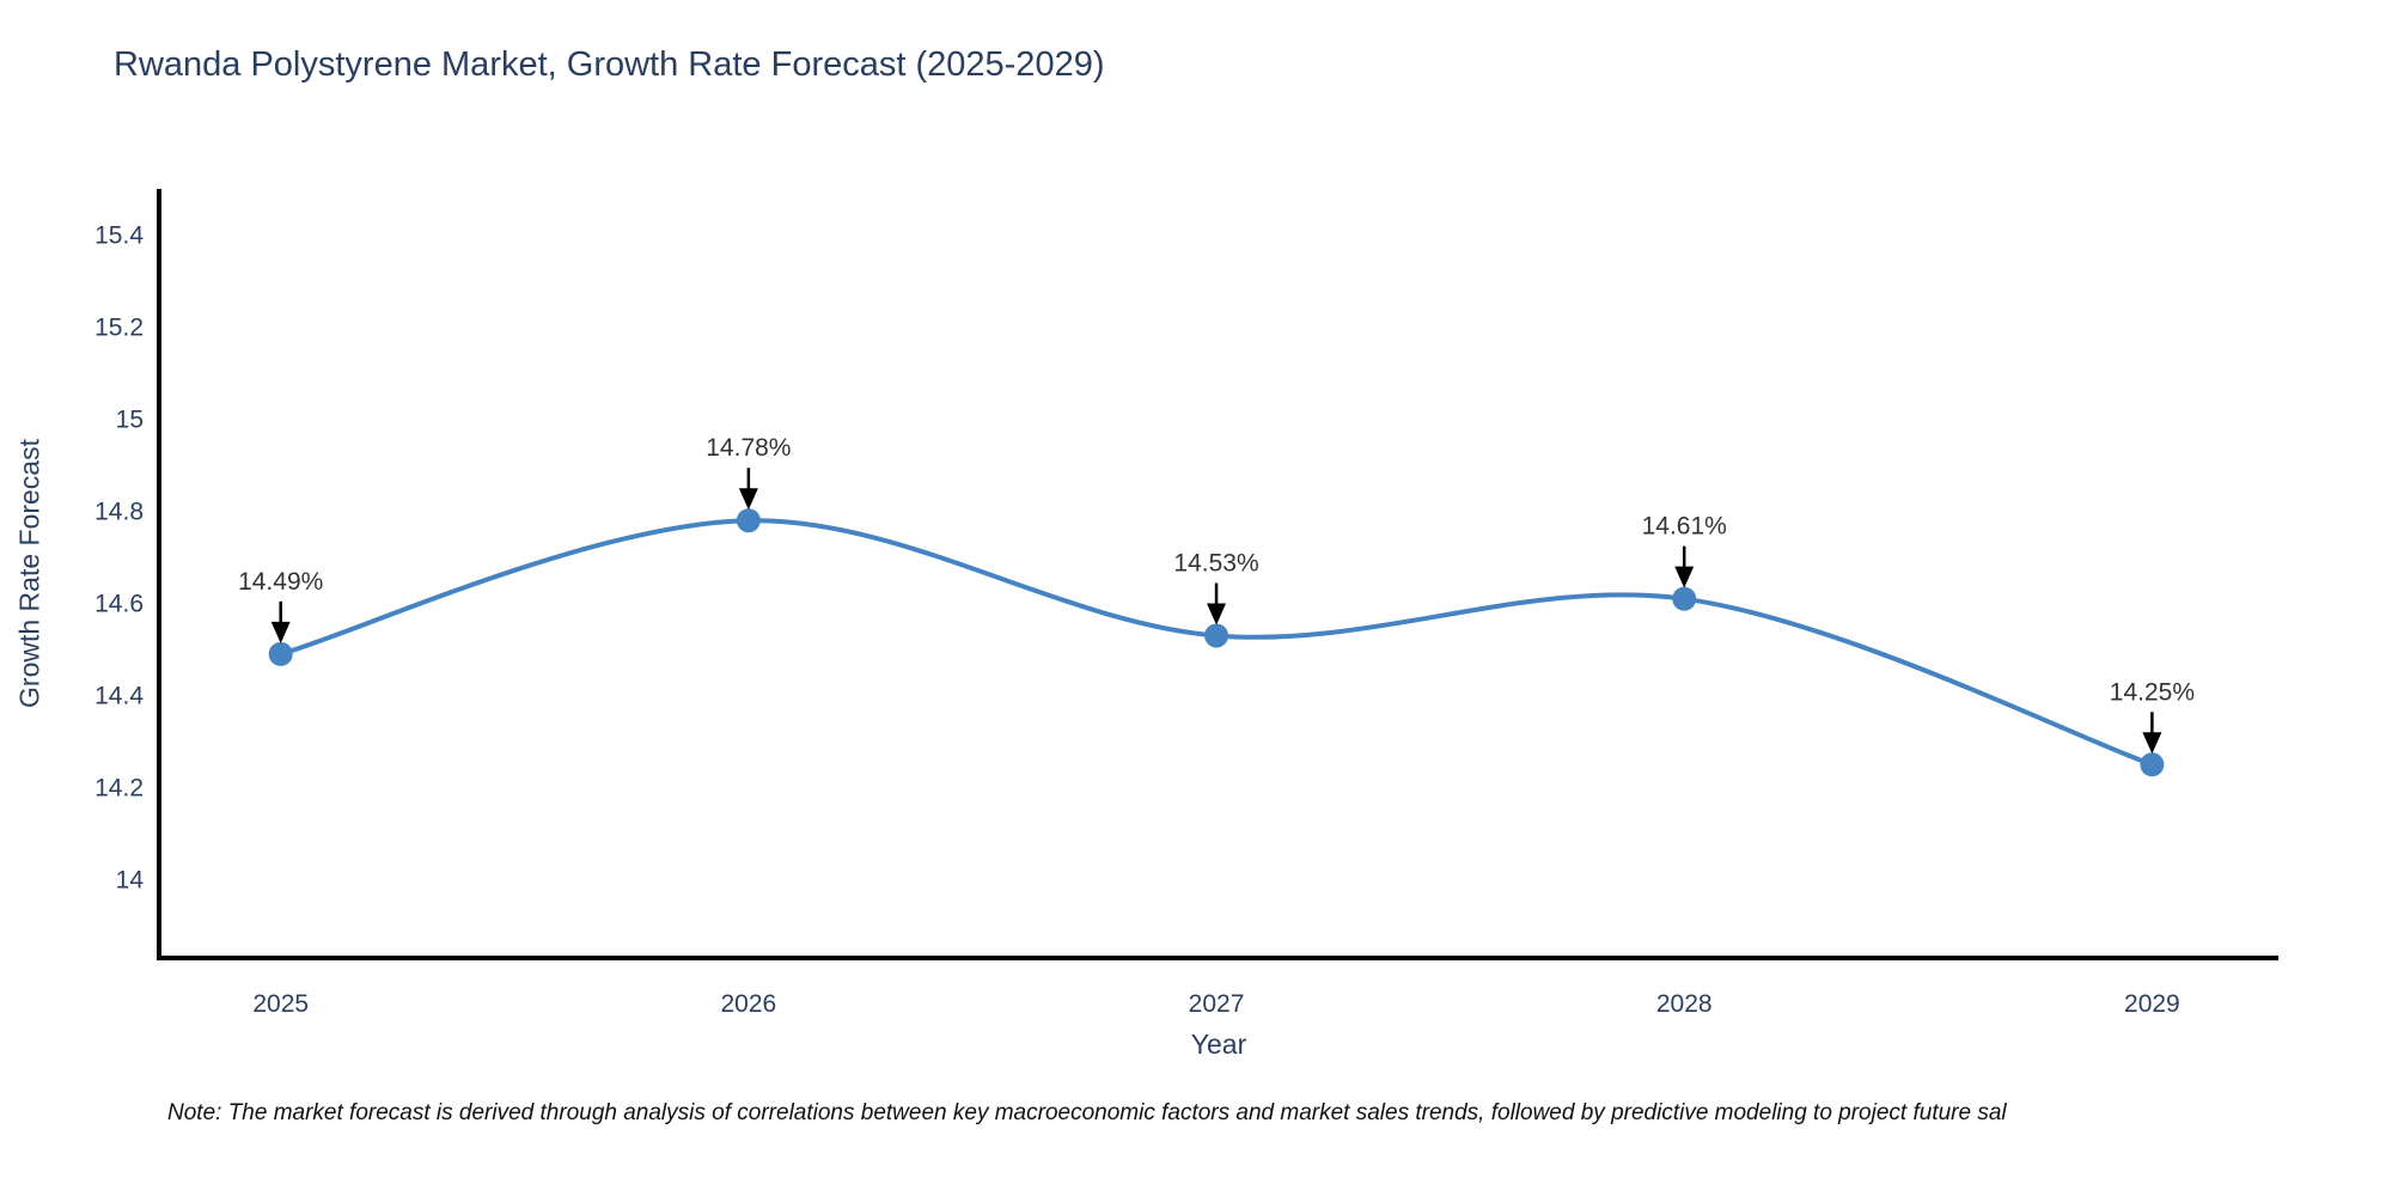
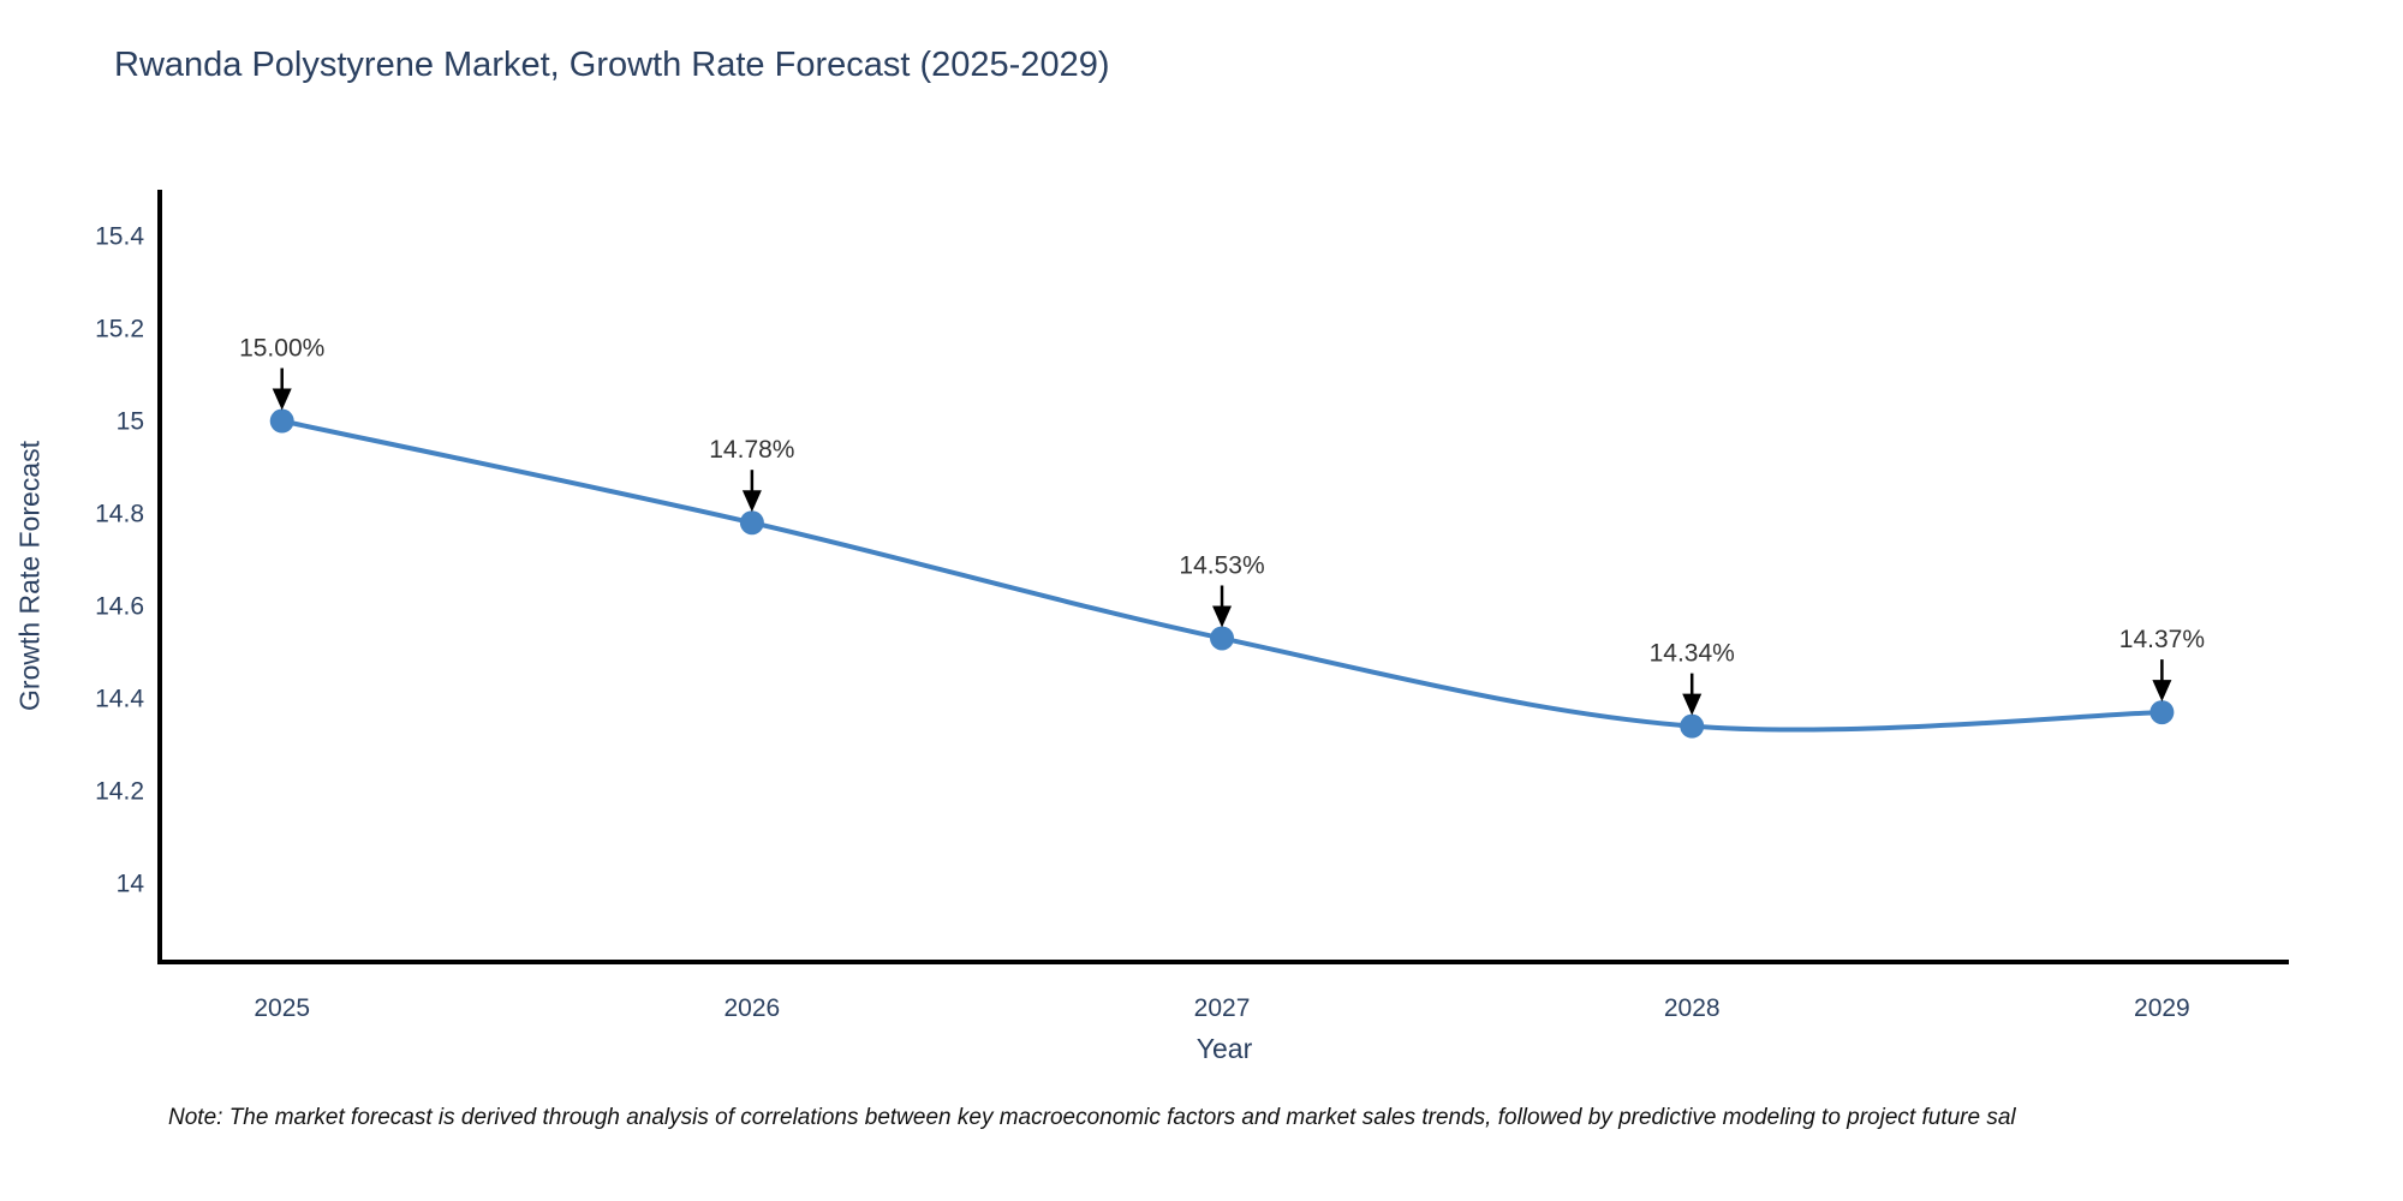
2025: 14.49% -> 15.00%
2028: 14.61% -> 14.34%
2029: 14.25% -> 14.37%
